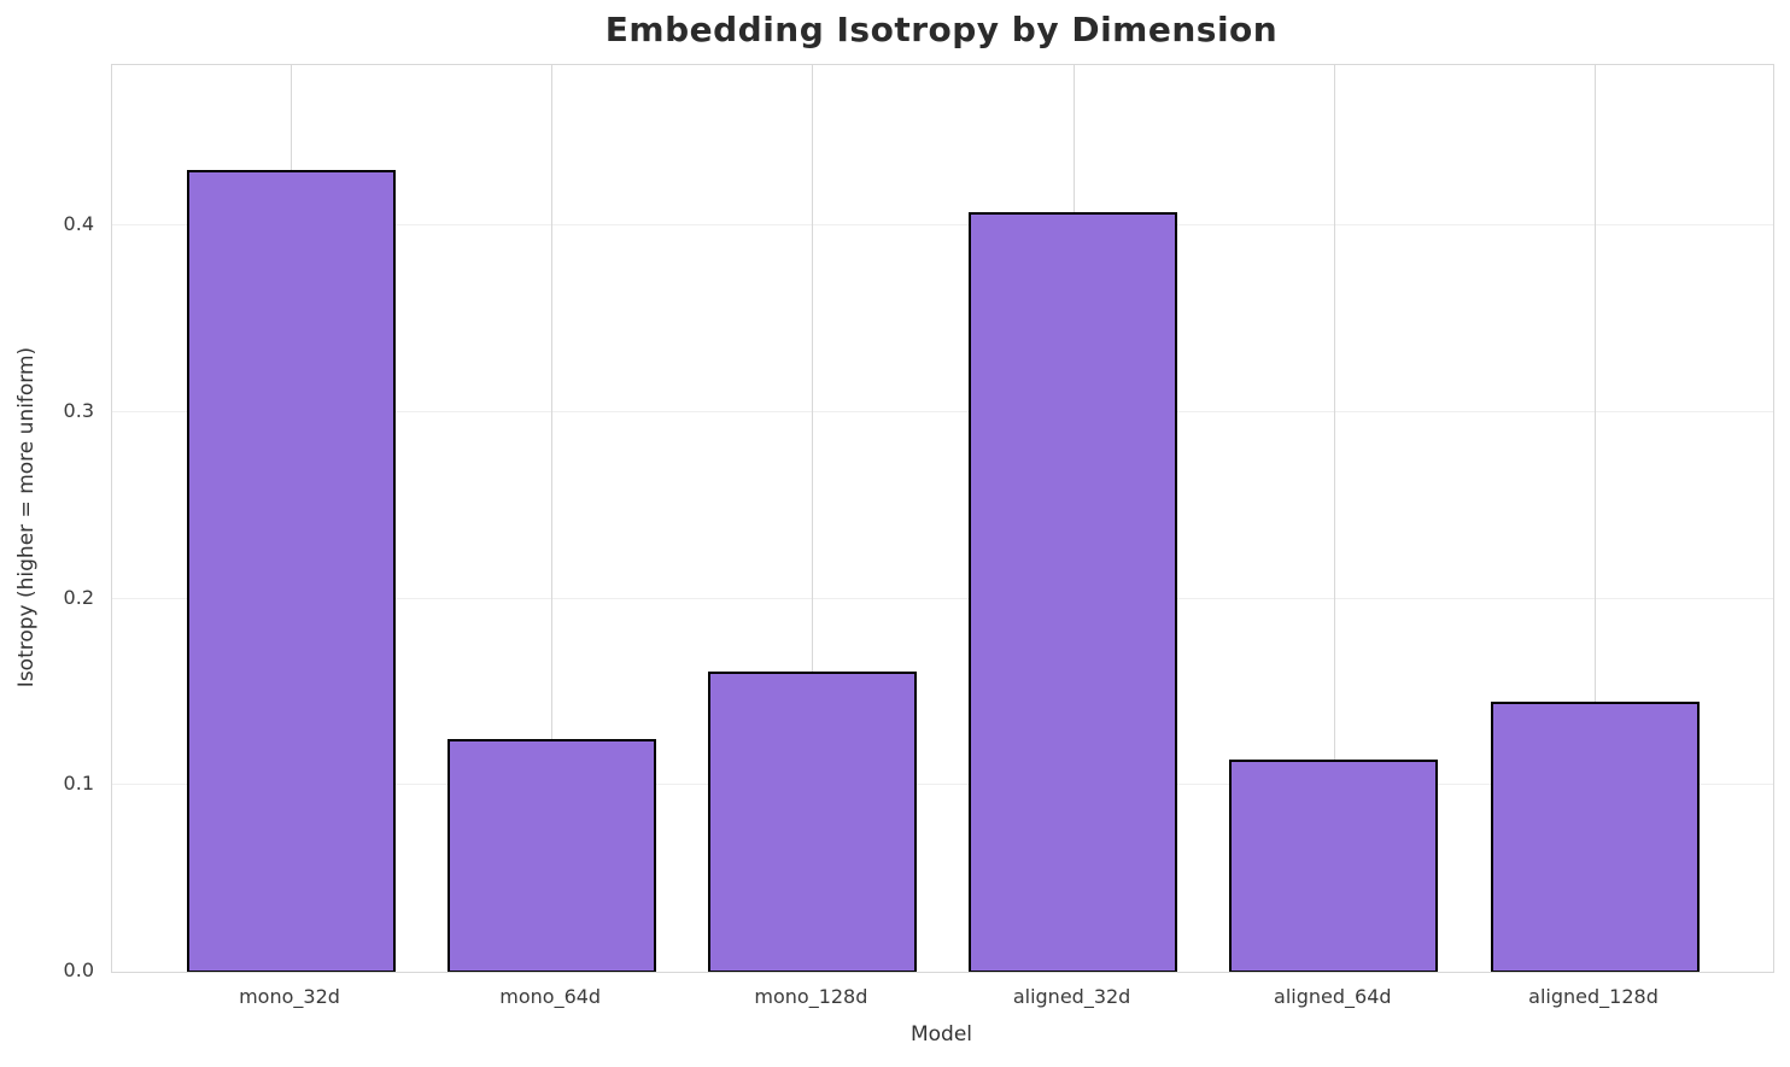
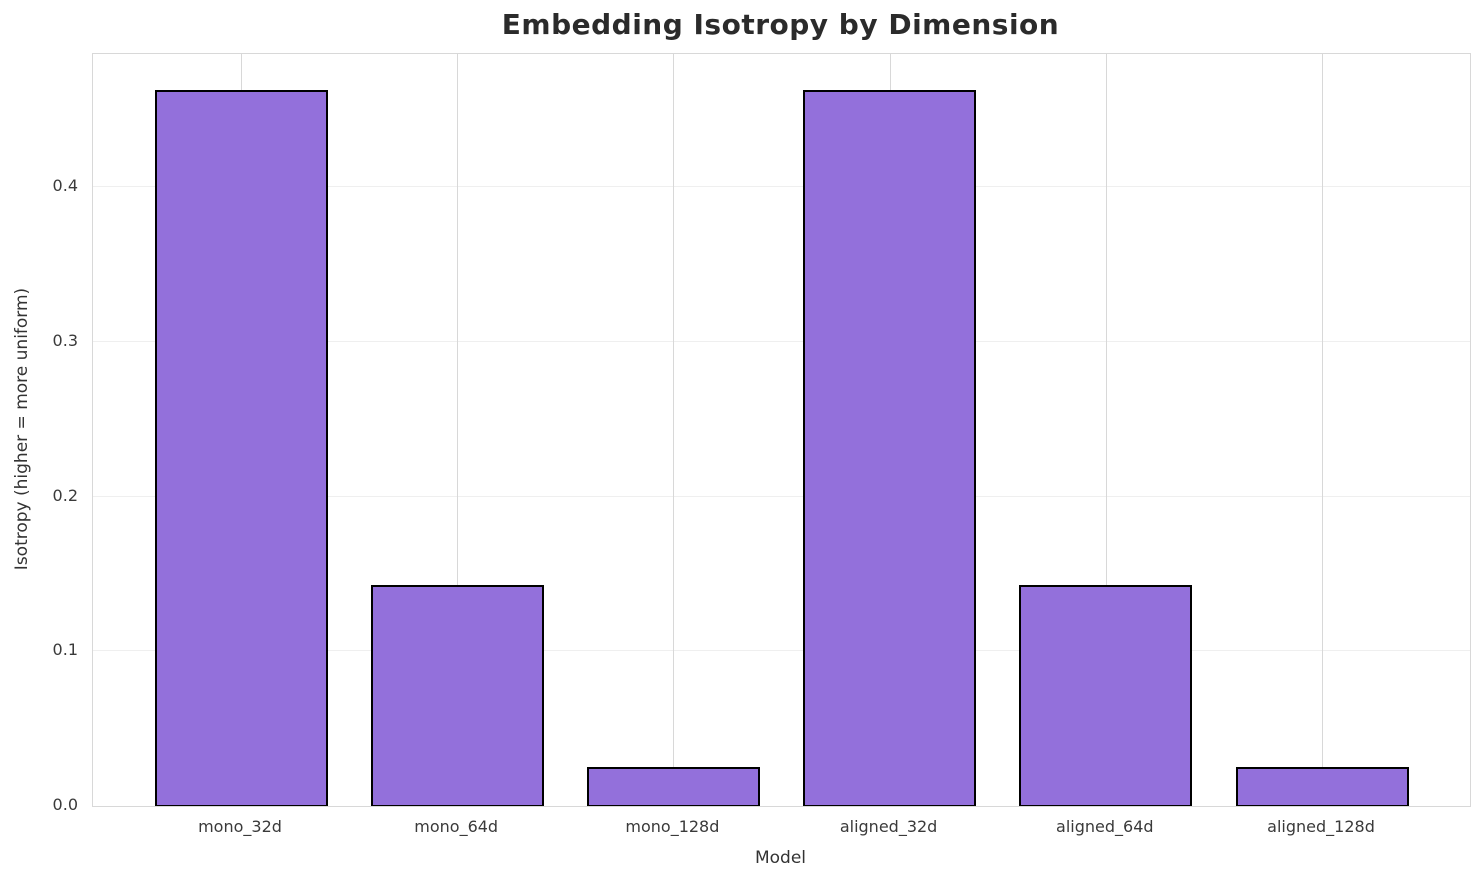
mono_32d: 0.430 -> 0.463
mono_64d: 0.125 -> 0.143
mono_128d: 0.161 -> 0.025
aligned_32d: 0.407 -> 0.463
aligned_64d: 0.114 -> 0.143
aligned_128d: 0.145 -> 0.025
